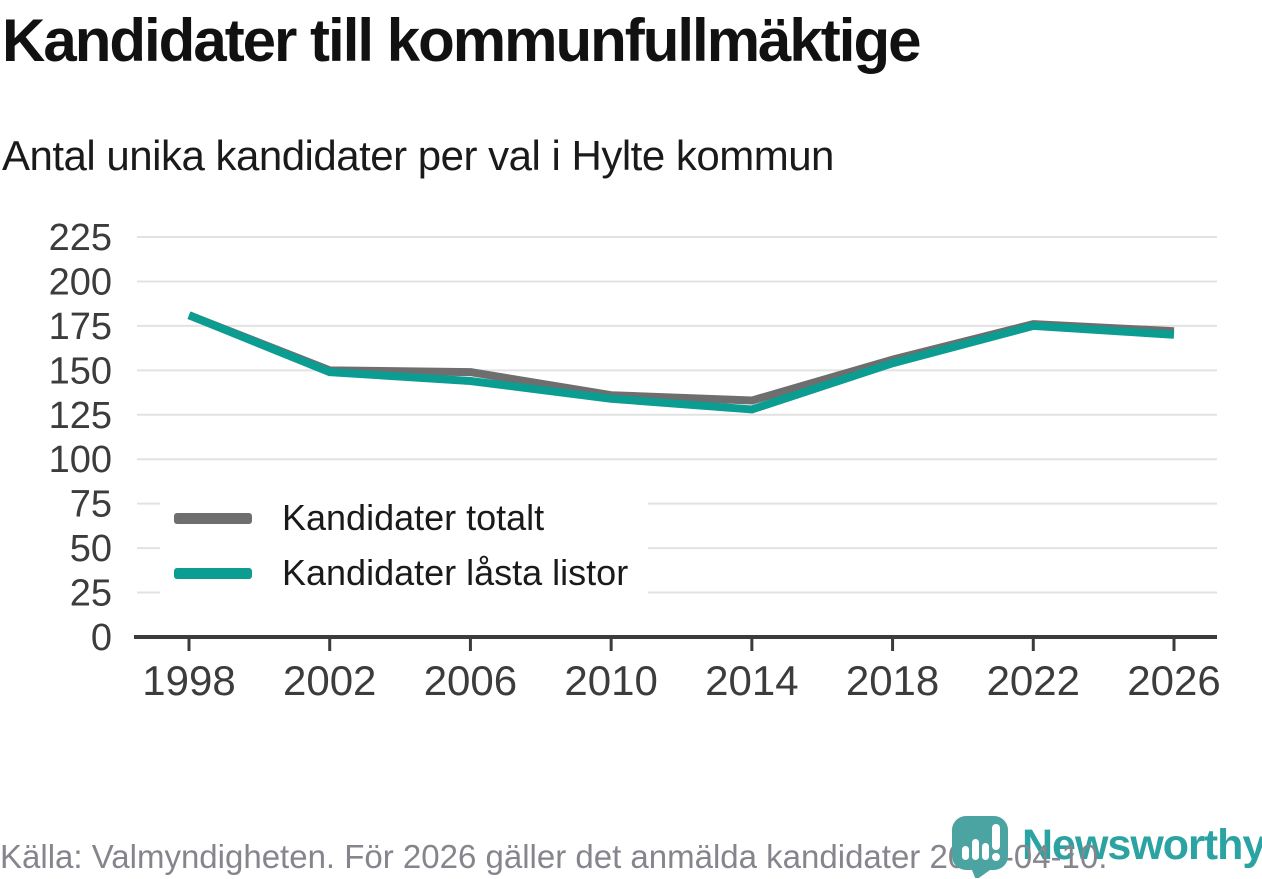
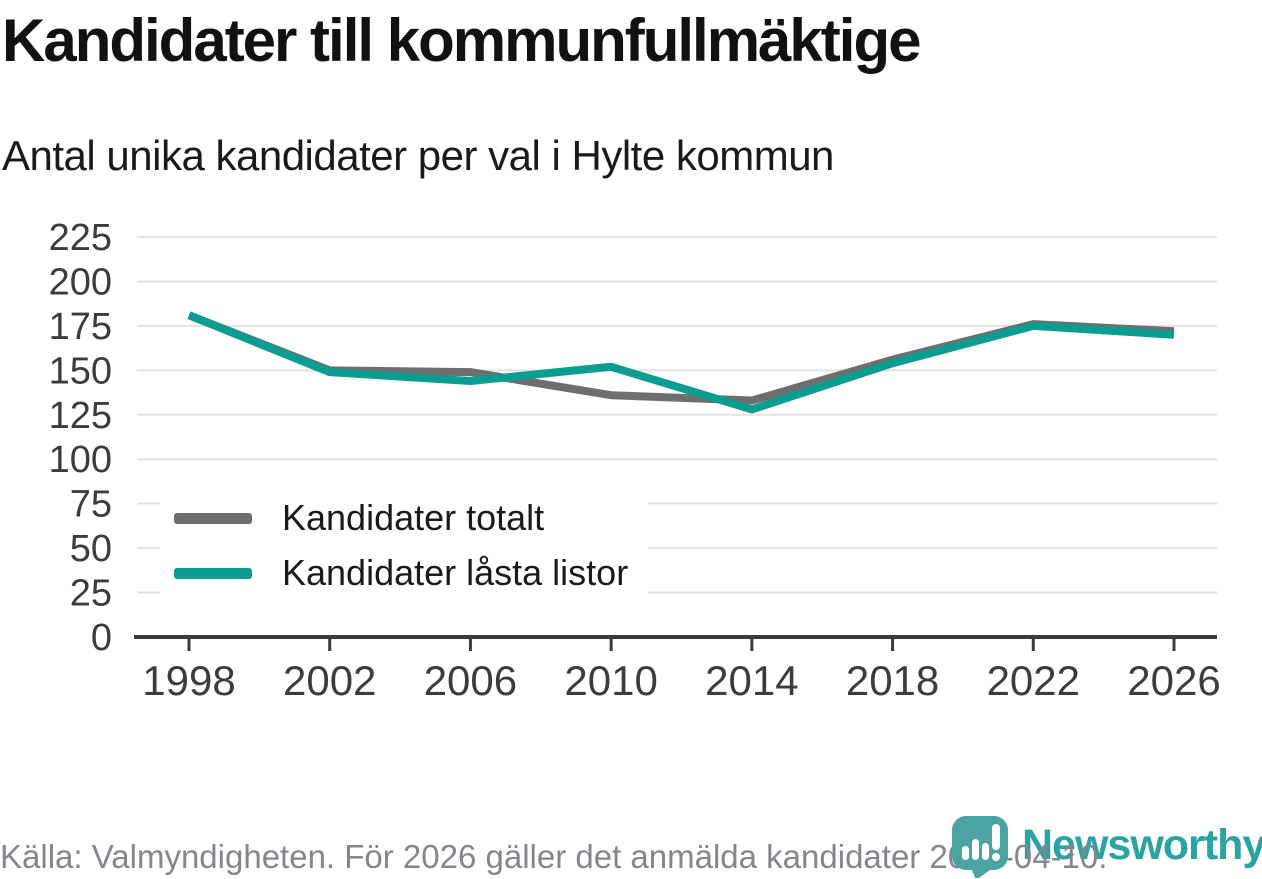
Kandidater låsta listor/2010: 134 -> 152
